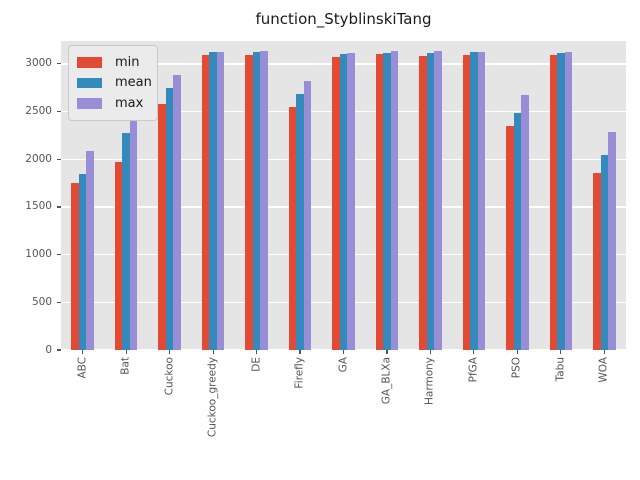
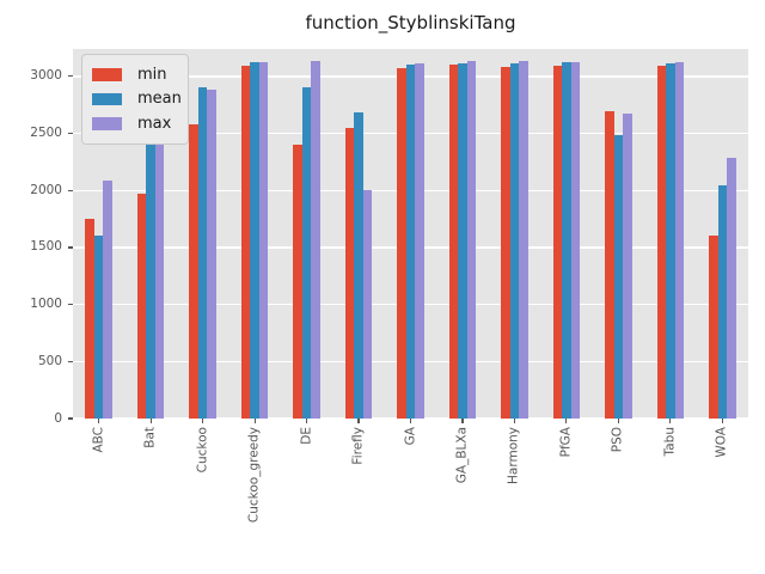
mean/ABC: 1800 -> 1600
mean/Bat: 2300 -> 2400
mean/Cuckoo: 2800 -> 2900
min/DE: 3100 -> 2400
mean/DE: 3100 -> 2900
max/Firefly: 2800 -> 2000
min/PSO: 2300 -> 2700
min/WOA: 1900 -> 1600
